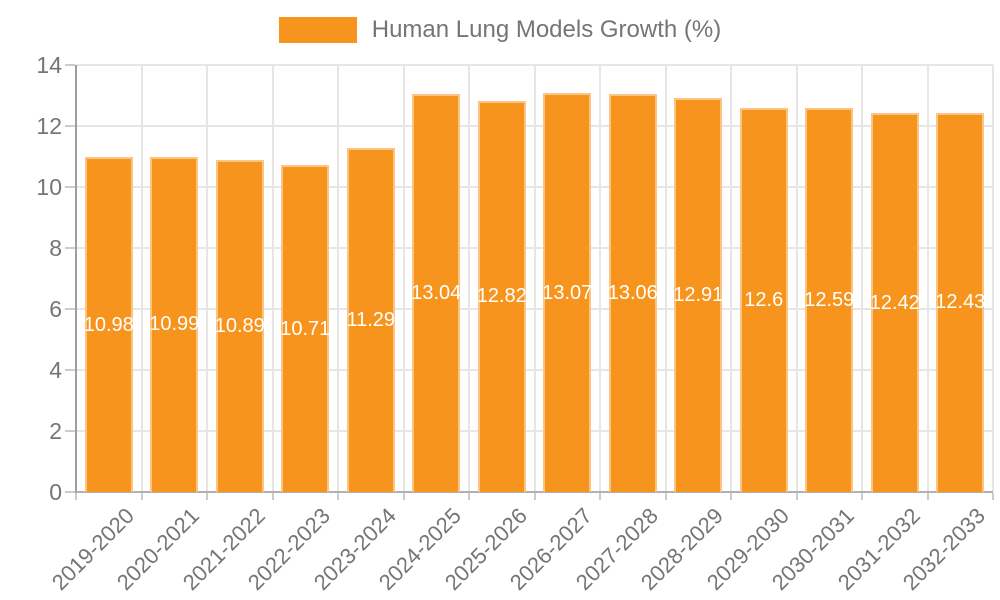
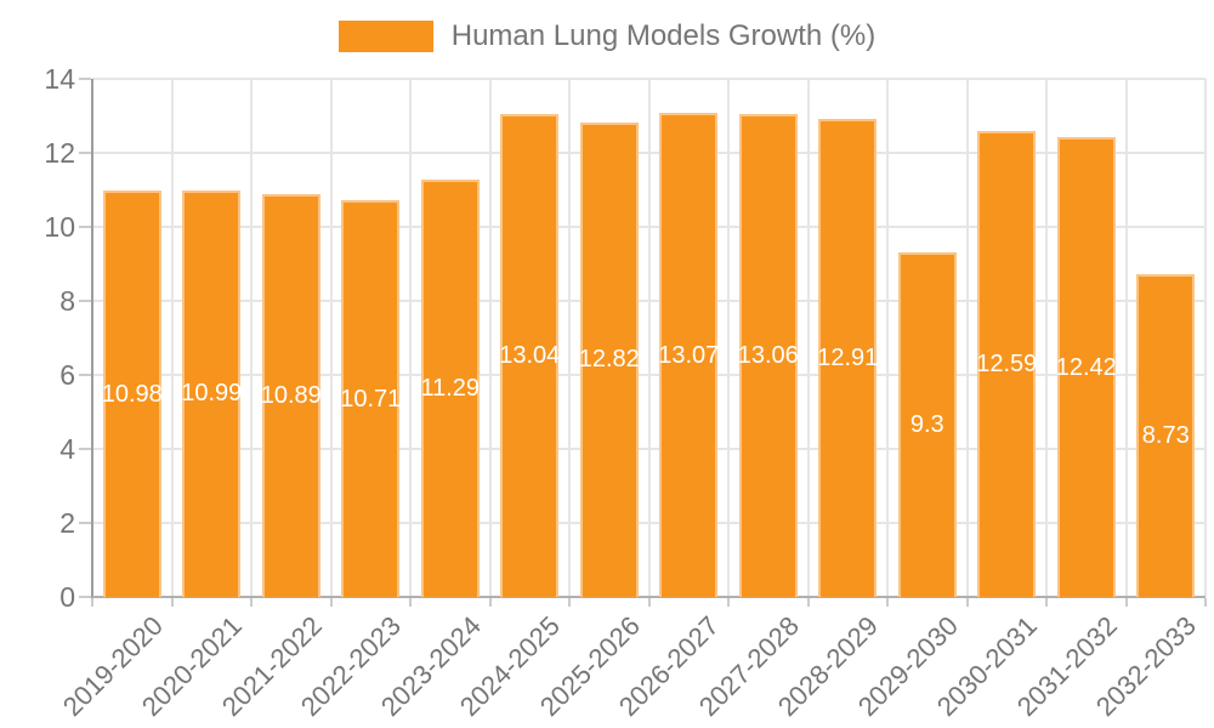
2029-2030: 12.6 -> 9.3
2032-2033: 12.43 -> 8.73
